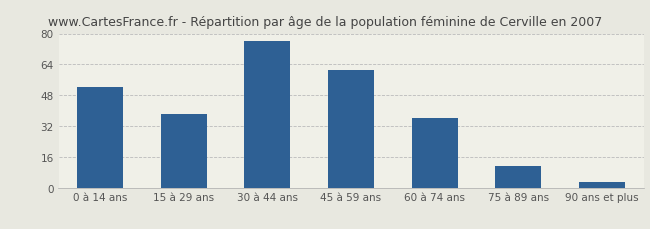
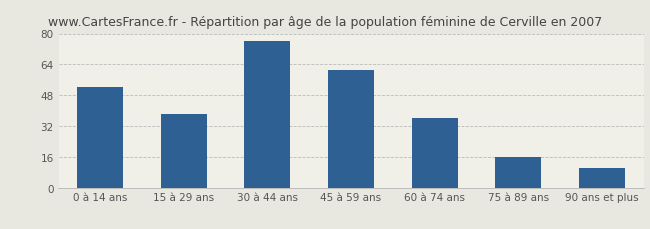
75 à 89 ans: 11 -> 16
90 ans et plus: 3 -> 10
